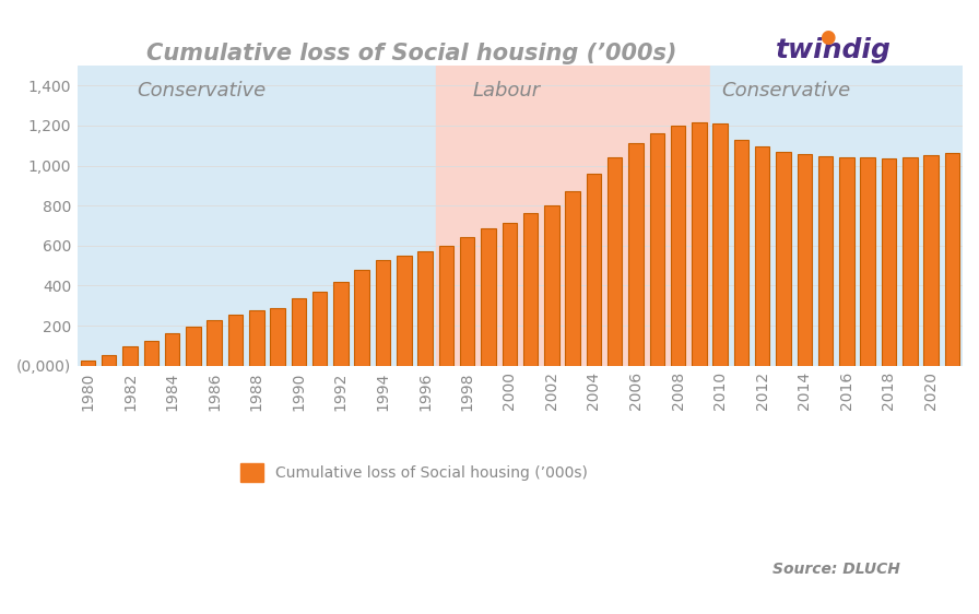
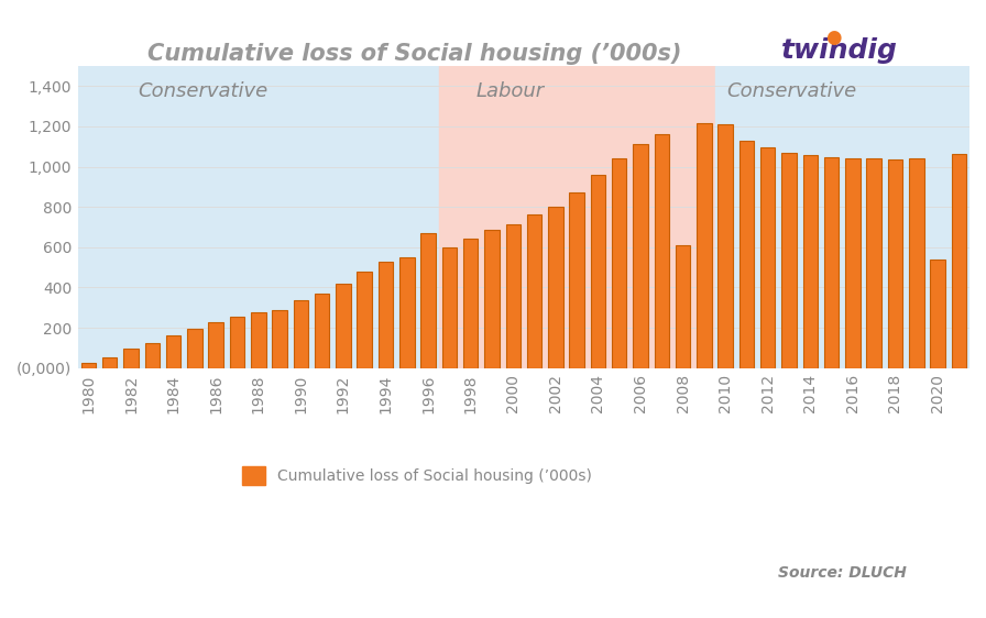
1996: 570 -> 670
2008: 1,200 -> 610
2020: 1,050 -> 540
